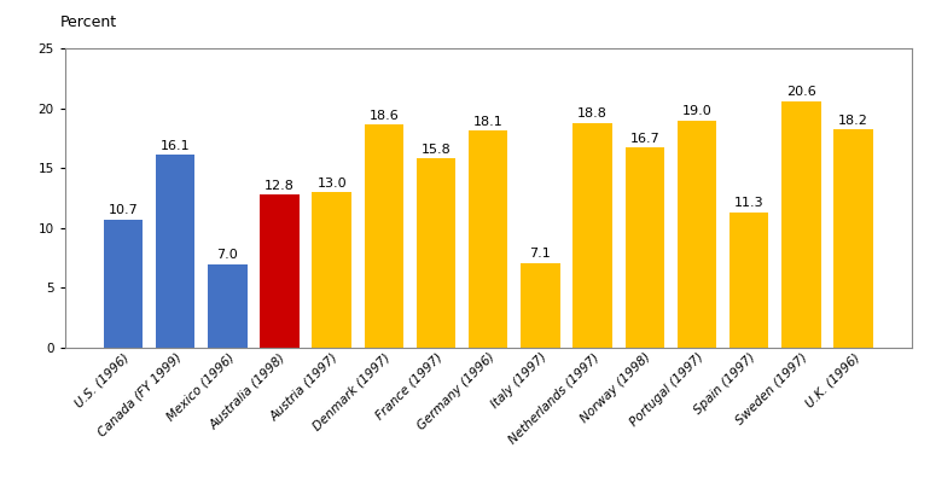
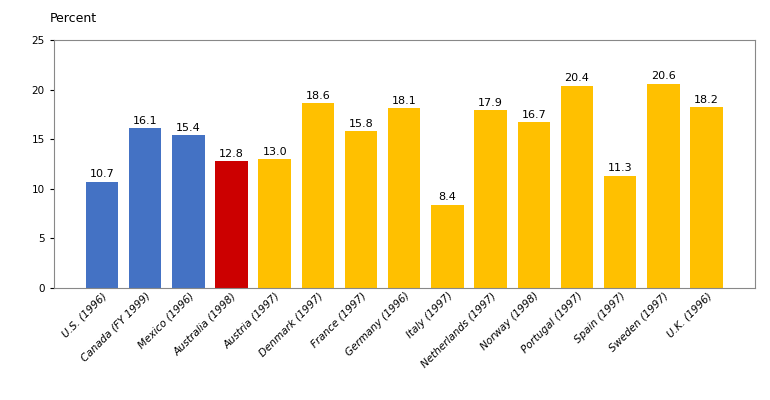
Mexico (1996): 7.0 -> 15.4
Italy (1997): 7.1 -> 8.4
Netherlands (1997): 18.8 -> 17.9
Portugal (1997): 19.0 -> 20.4
